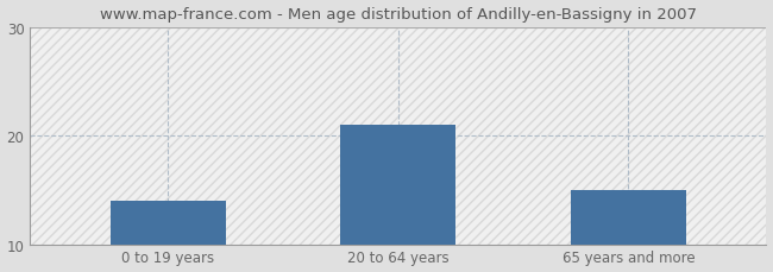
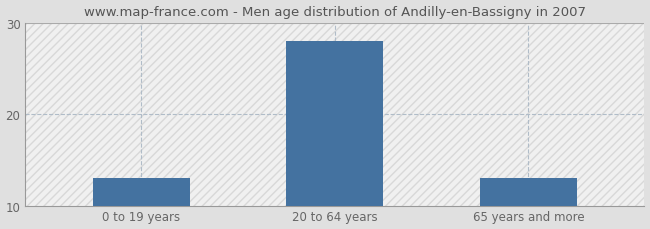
0 to 19 years: 14 -> 13
20 to 64 years: 21 -> 28
65 years and more: 15 -> 13
